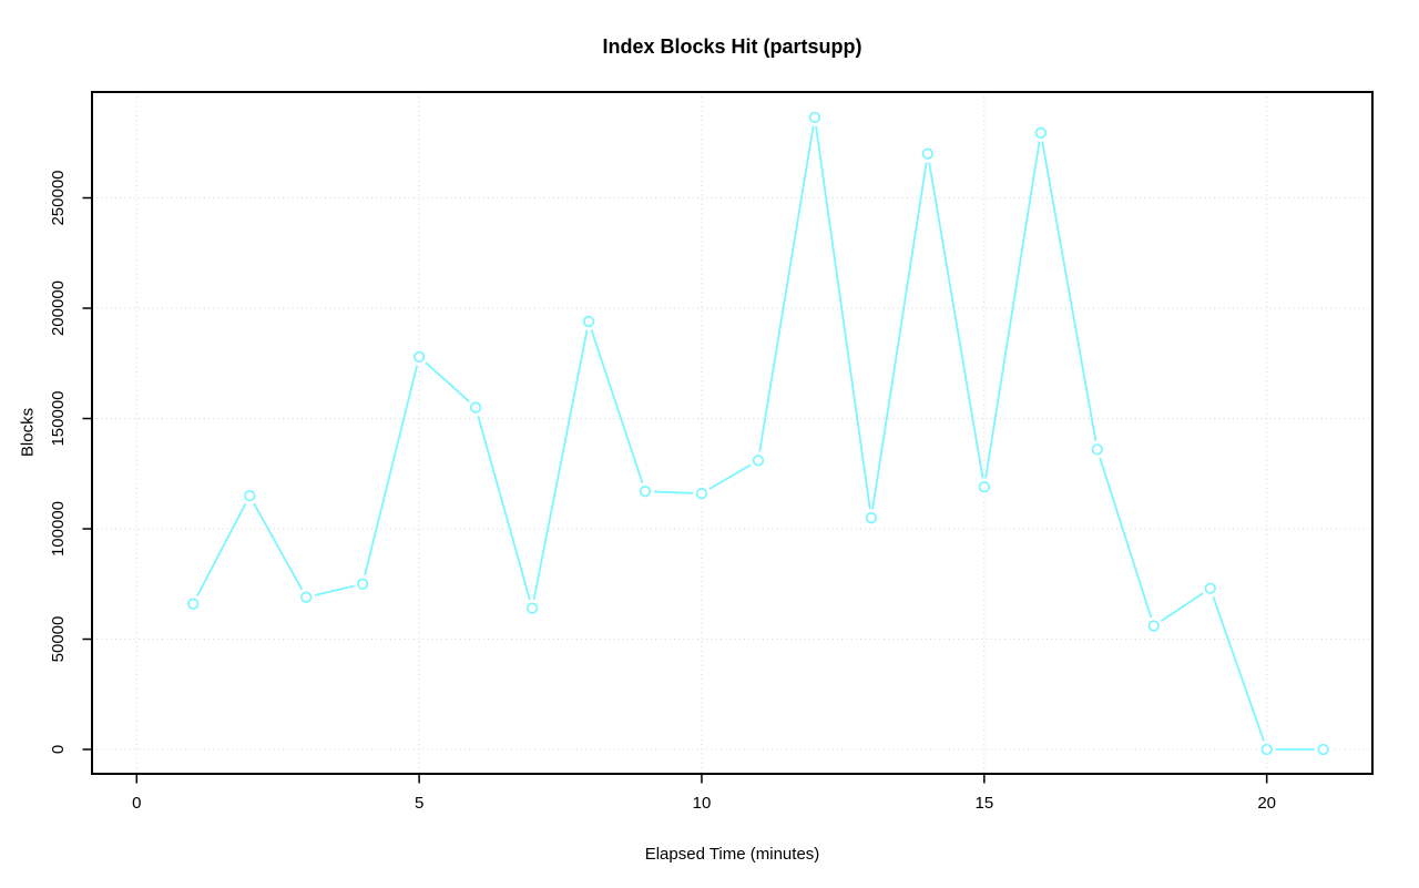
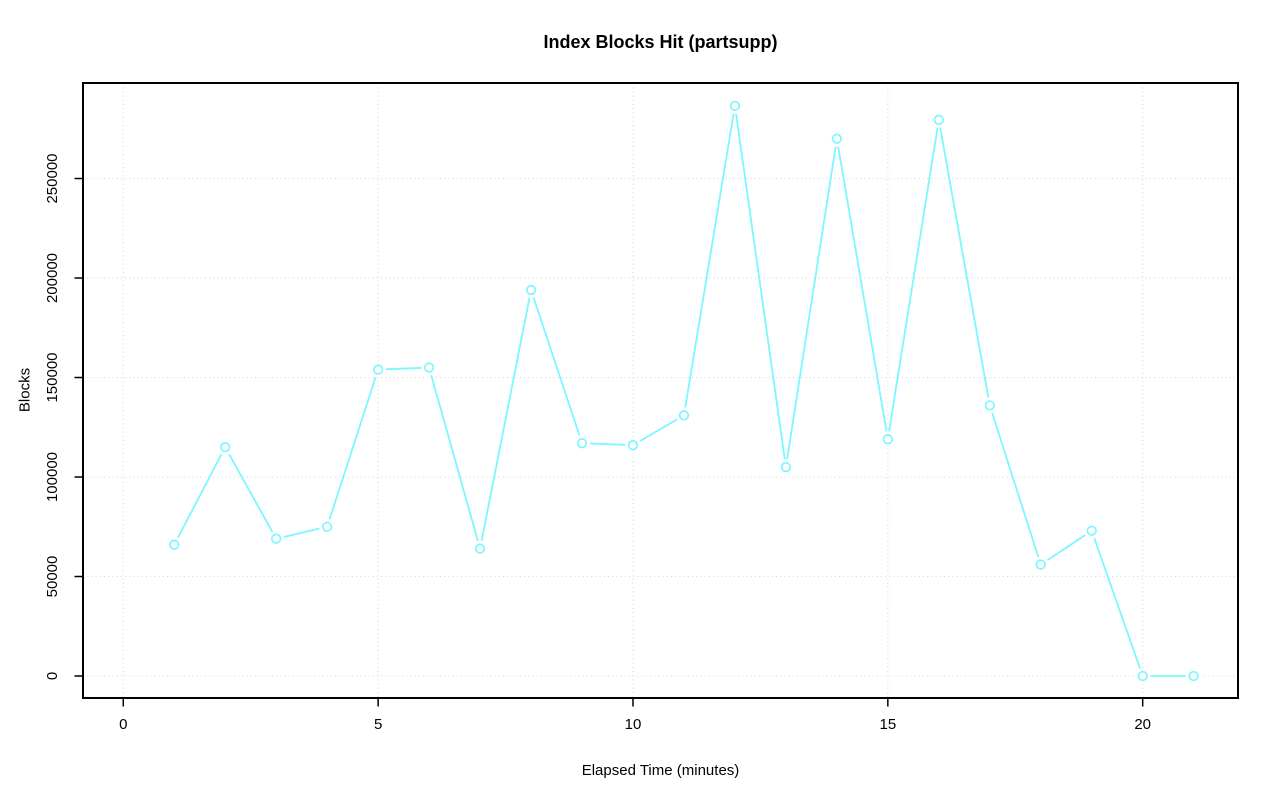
5: 178000 -> 154000
